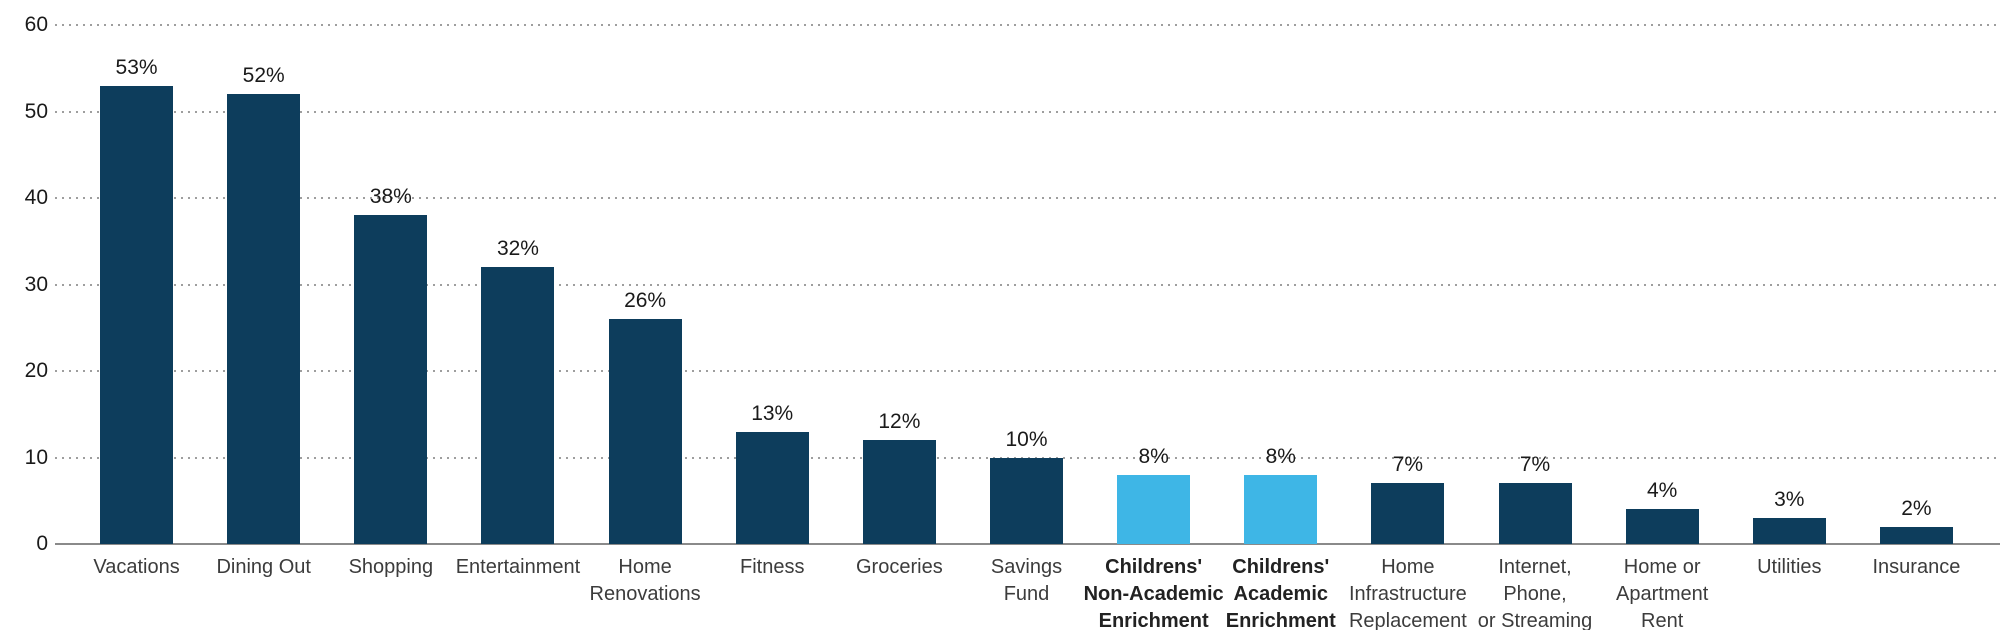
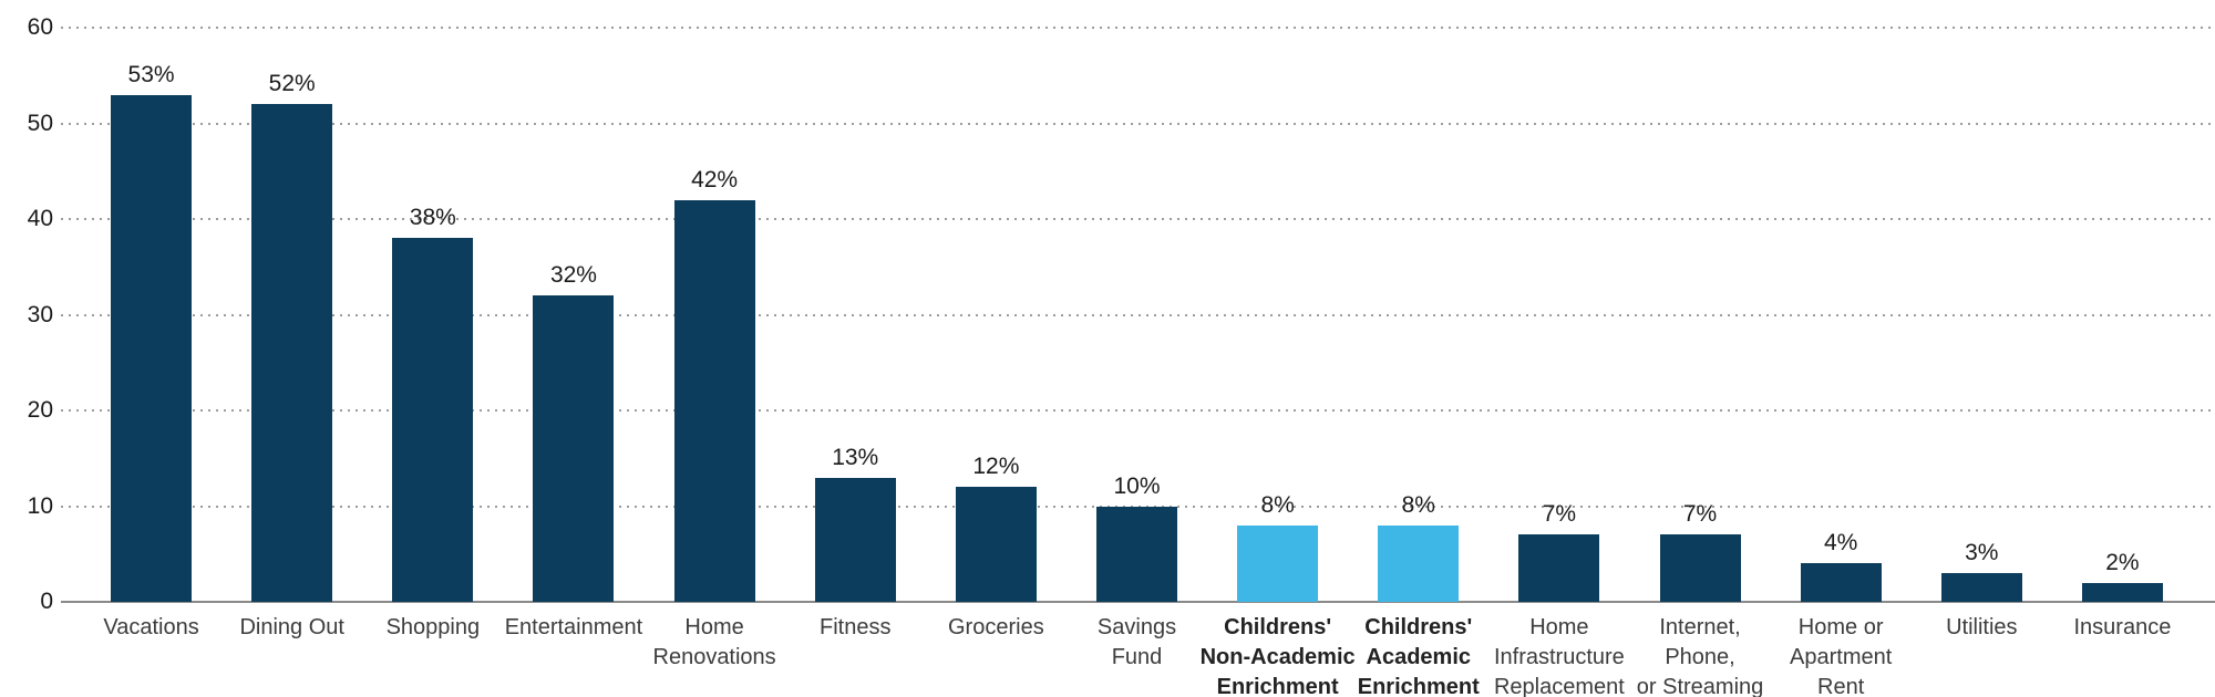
Home Renovations: 26% -> 42%
